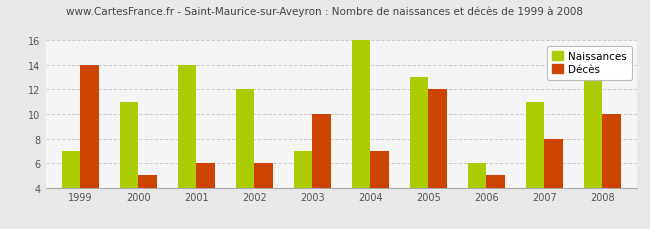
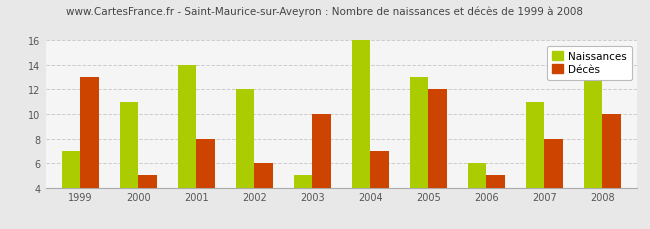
Décès/1999: 14 -> 13
Décès/2001: 6 -> 8
Naissances/2003: 7 -> 5
